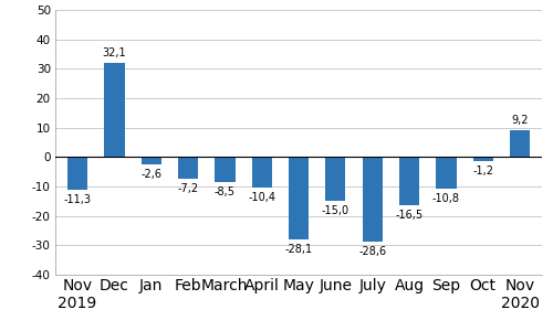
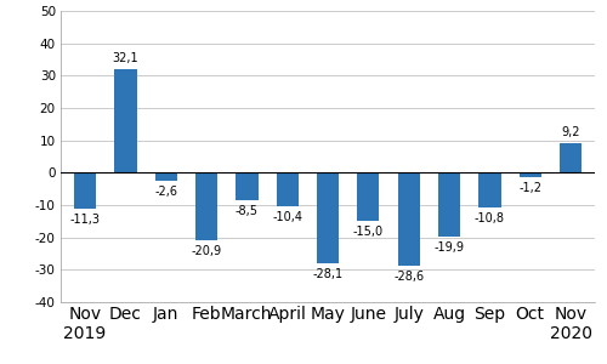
Feb: -7,2 -> -20,9
Aug: -16,5 -> -19,9
